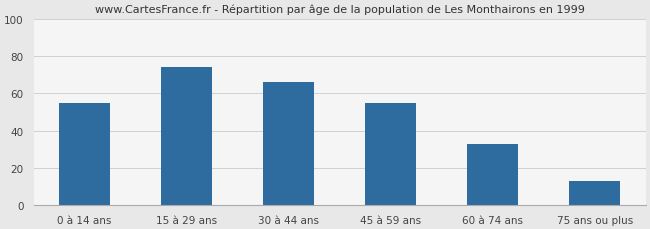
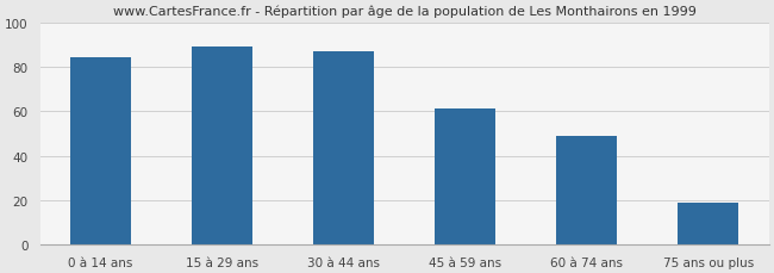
0 à 14 ans: 55 -> 84
15 à 29 ans: 74 -> 89
30 à 44 ans: 66 -> 87
45 à 59 ans: 55 -> 61
60 à 74 ans: 33 -> 49
75 ans ou plus: 13 -> 19
